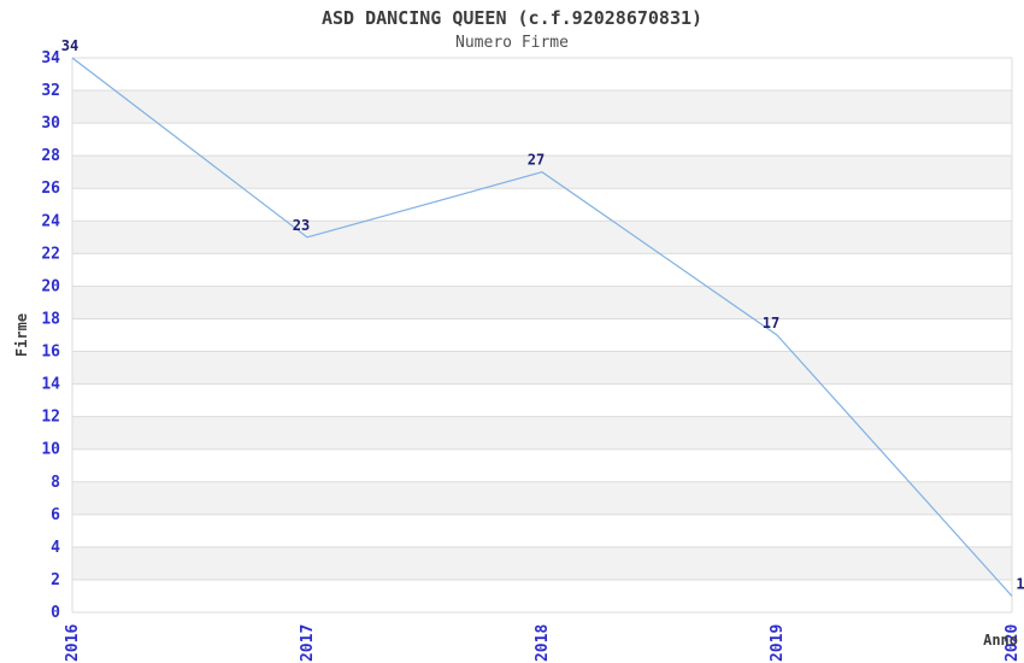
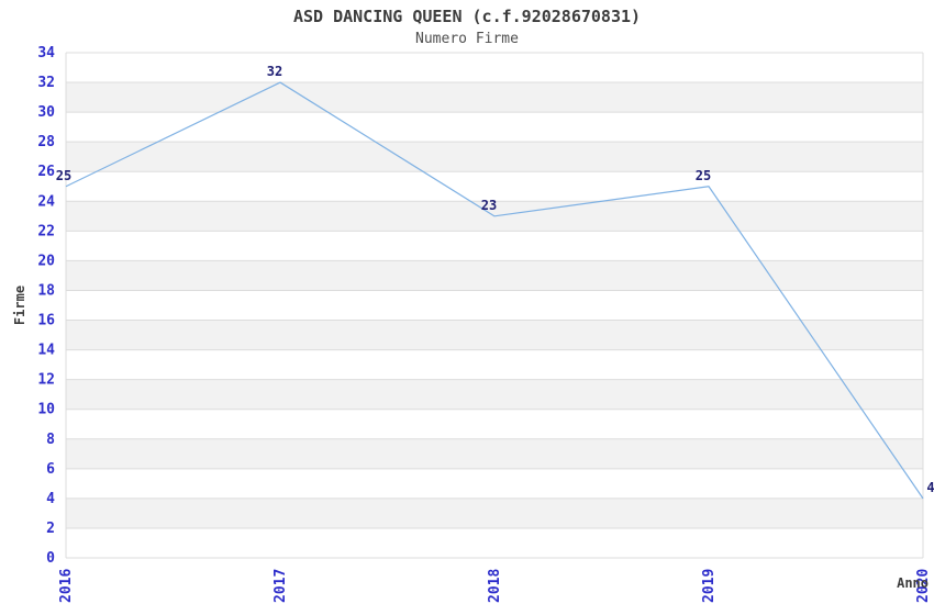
2016: 34 -> 25
2017: 23 -> 32
2018: 27 -> 23
2019: 17 -> 25
2020: 1 -> 4
